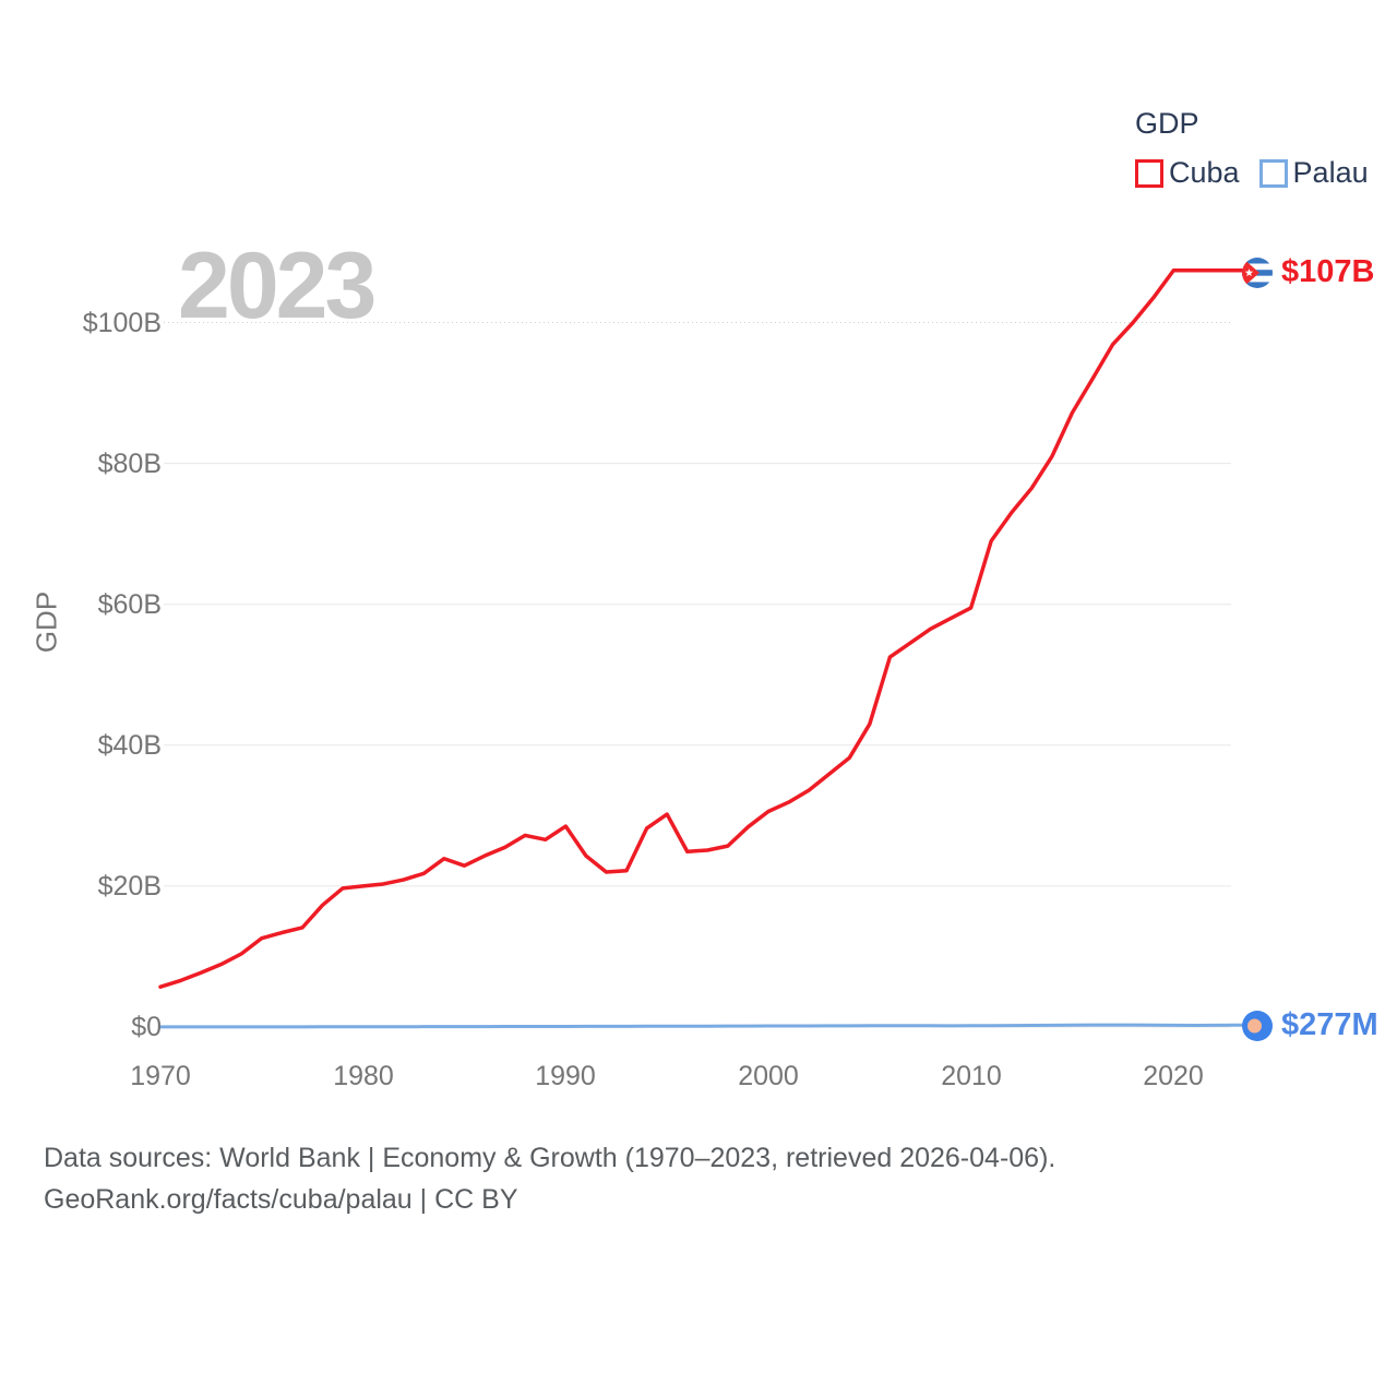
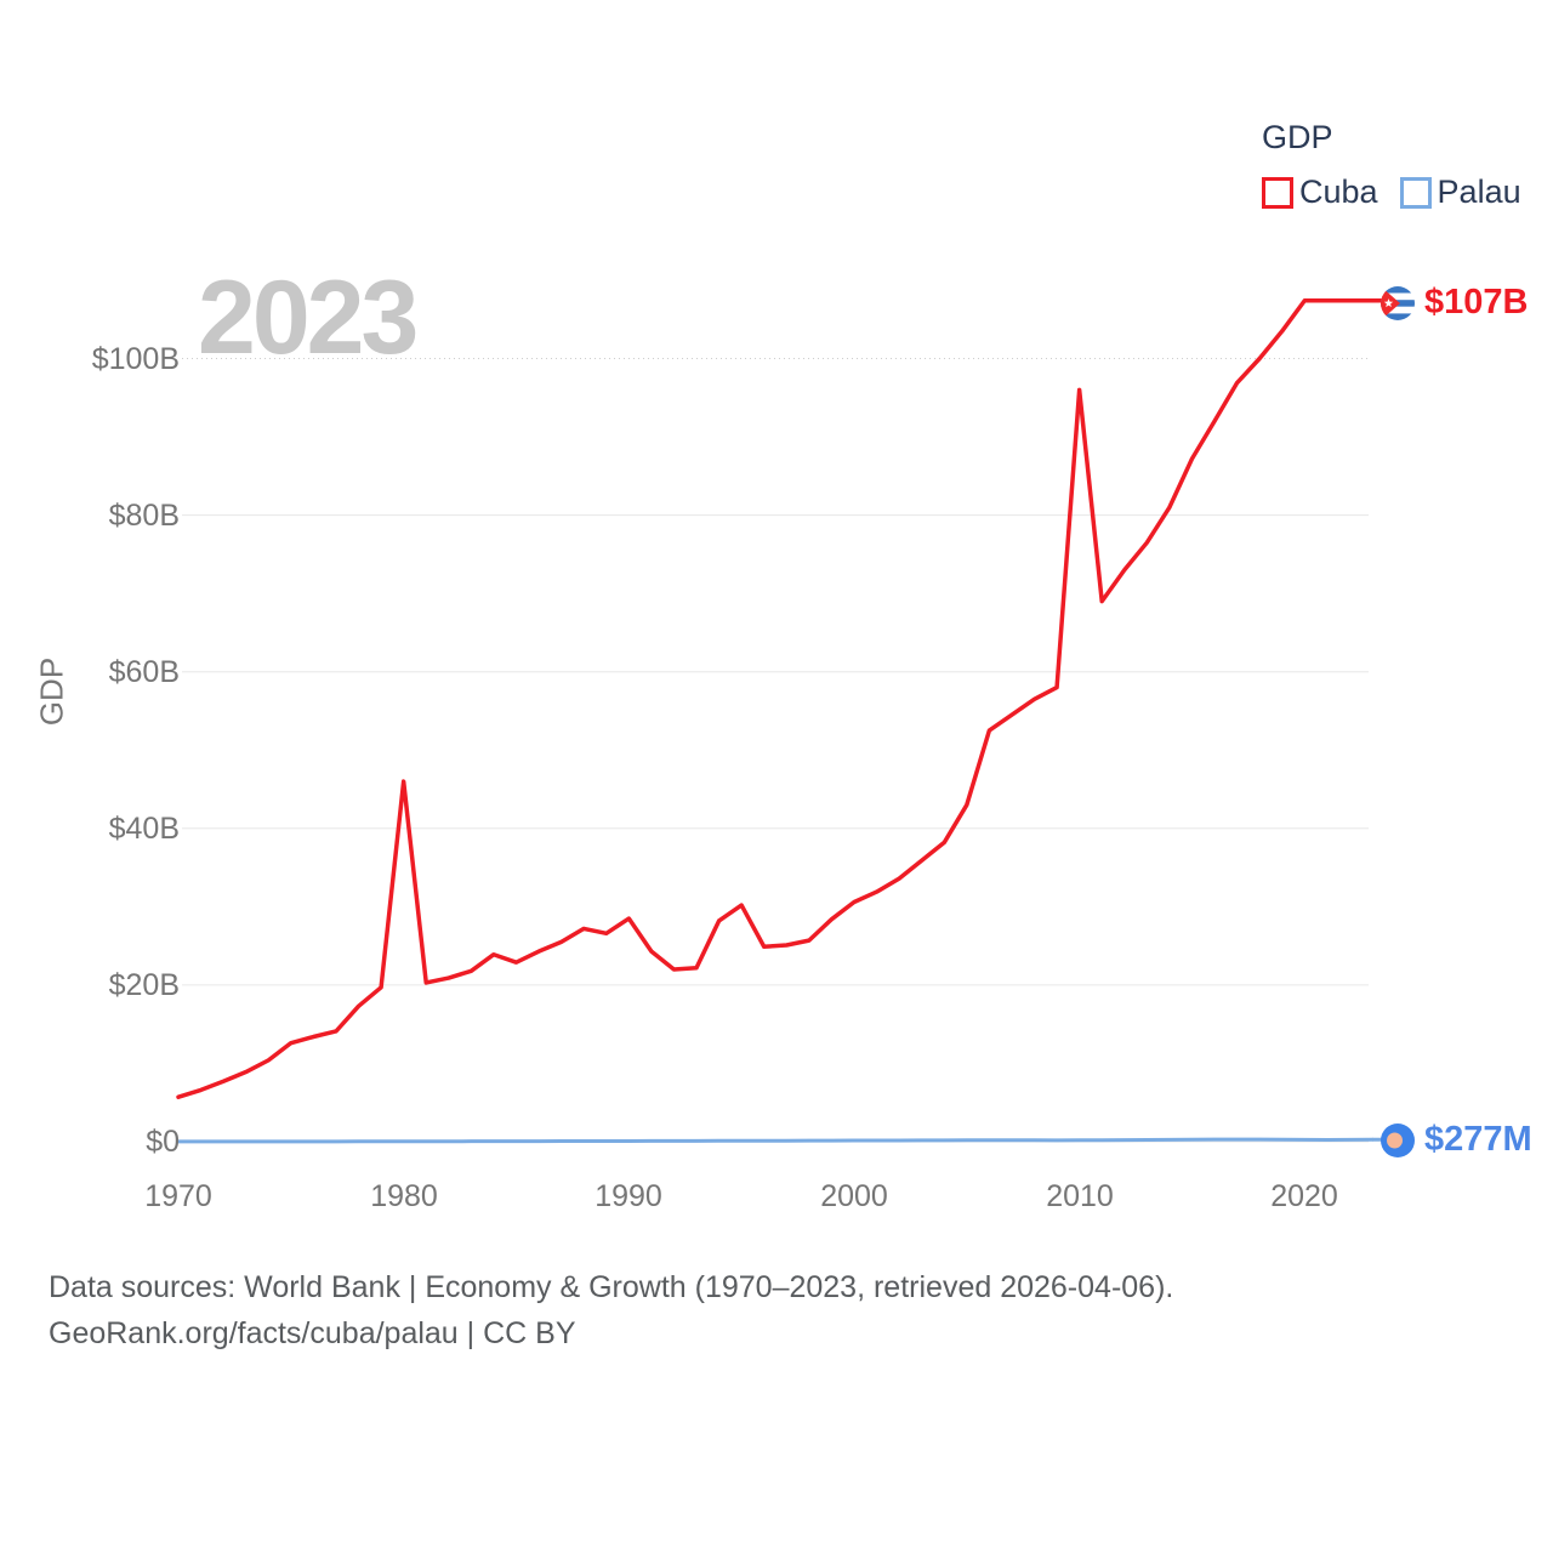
Cuba/1980: $20B -> $46B
Cuba/2010: $60B -> $96B
